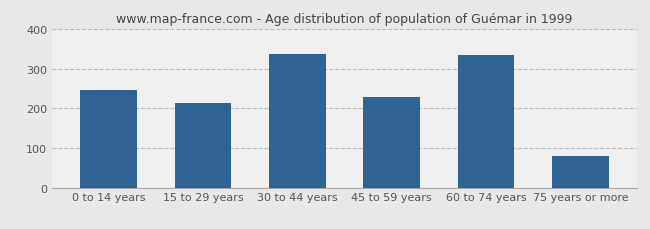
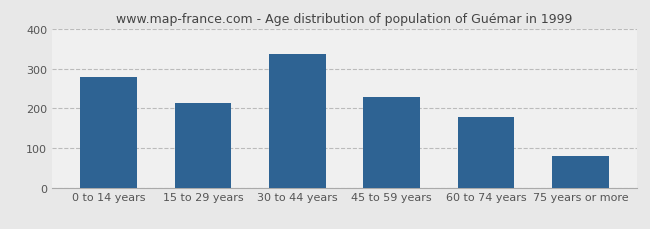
0 to 14 years: 245 -> 280
60 to 74 years: 335 -> 179
